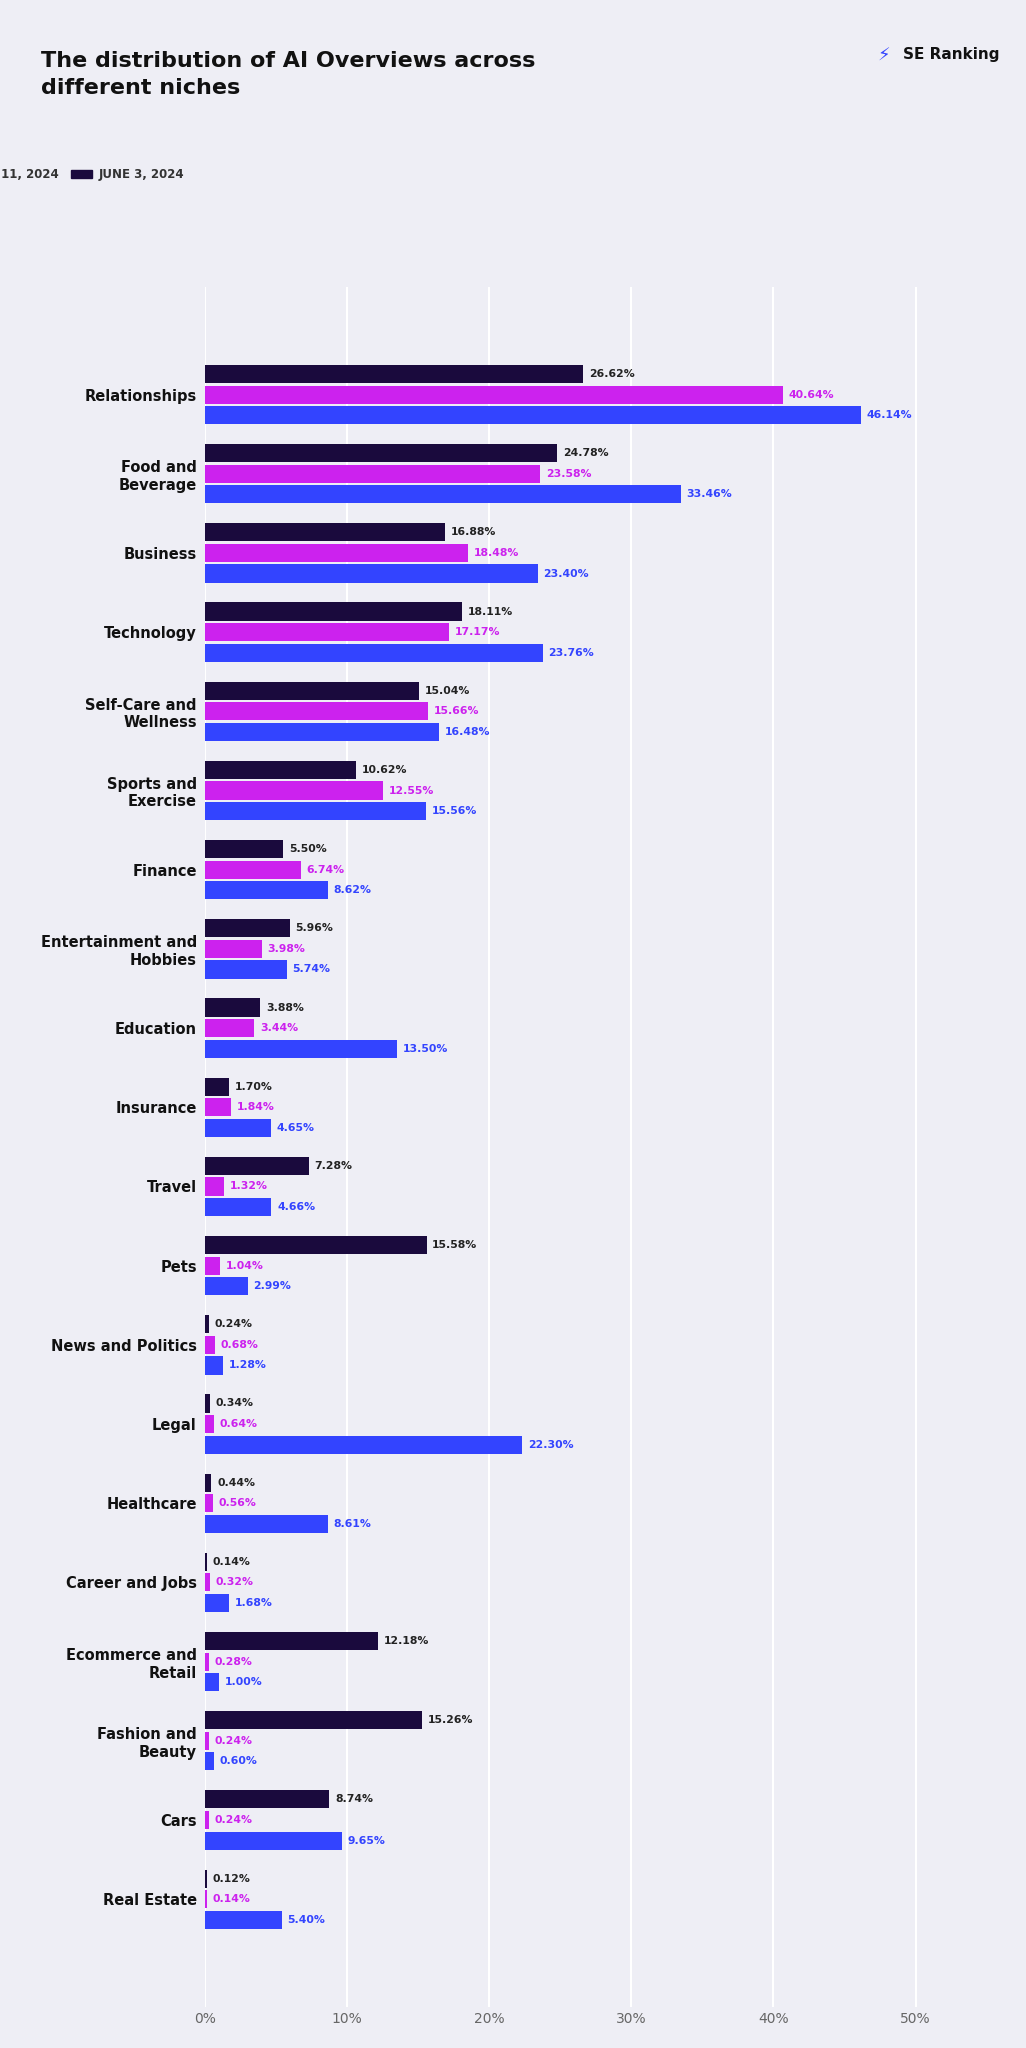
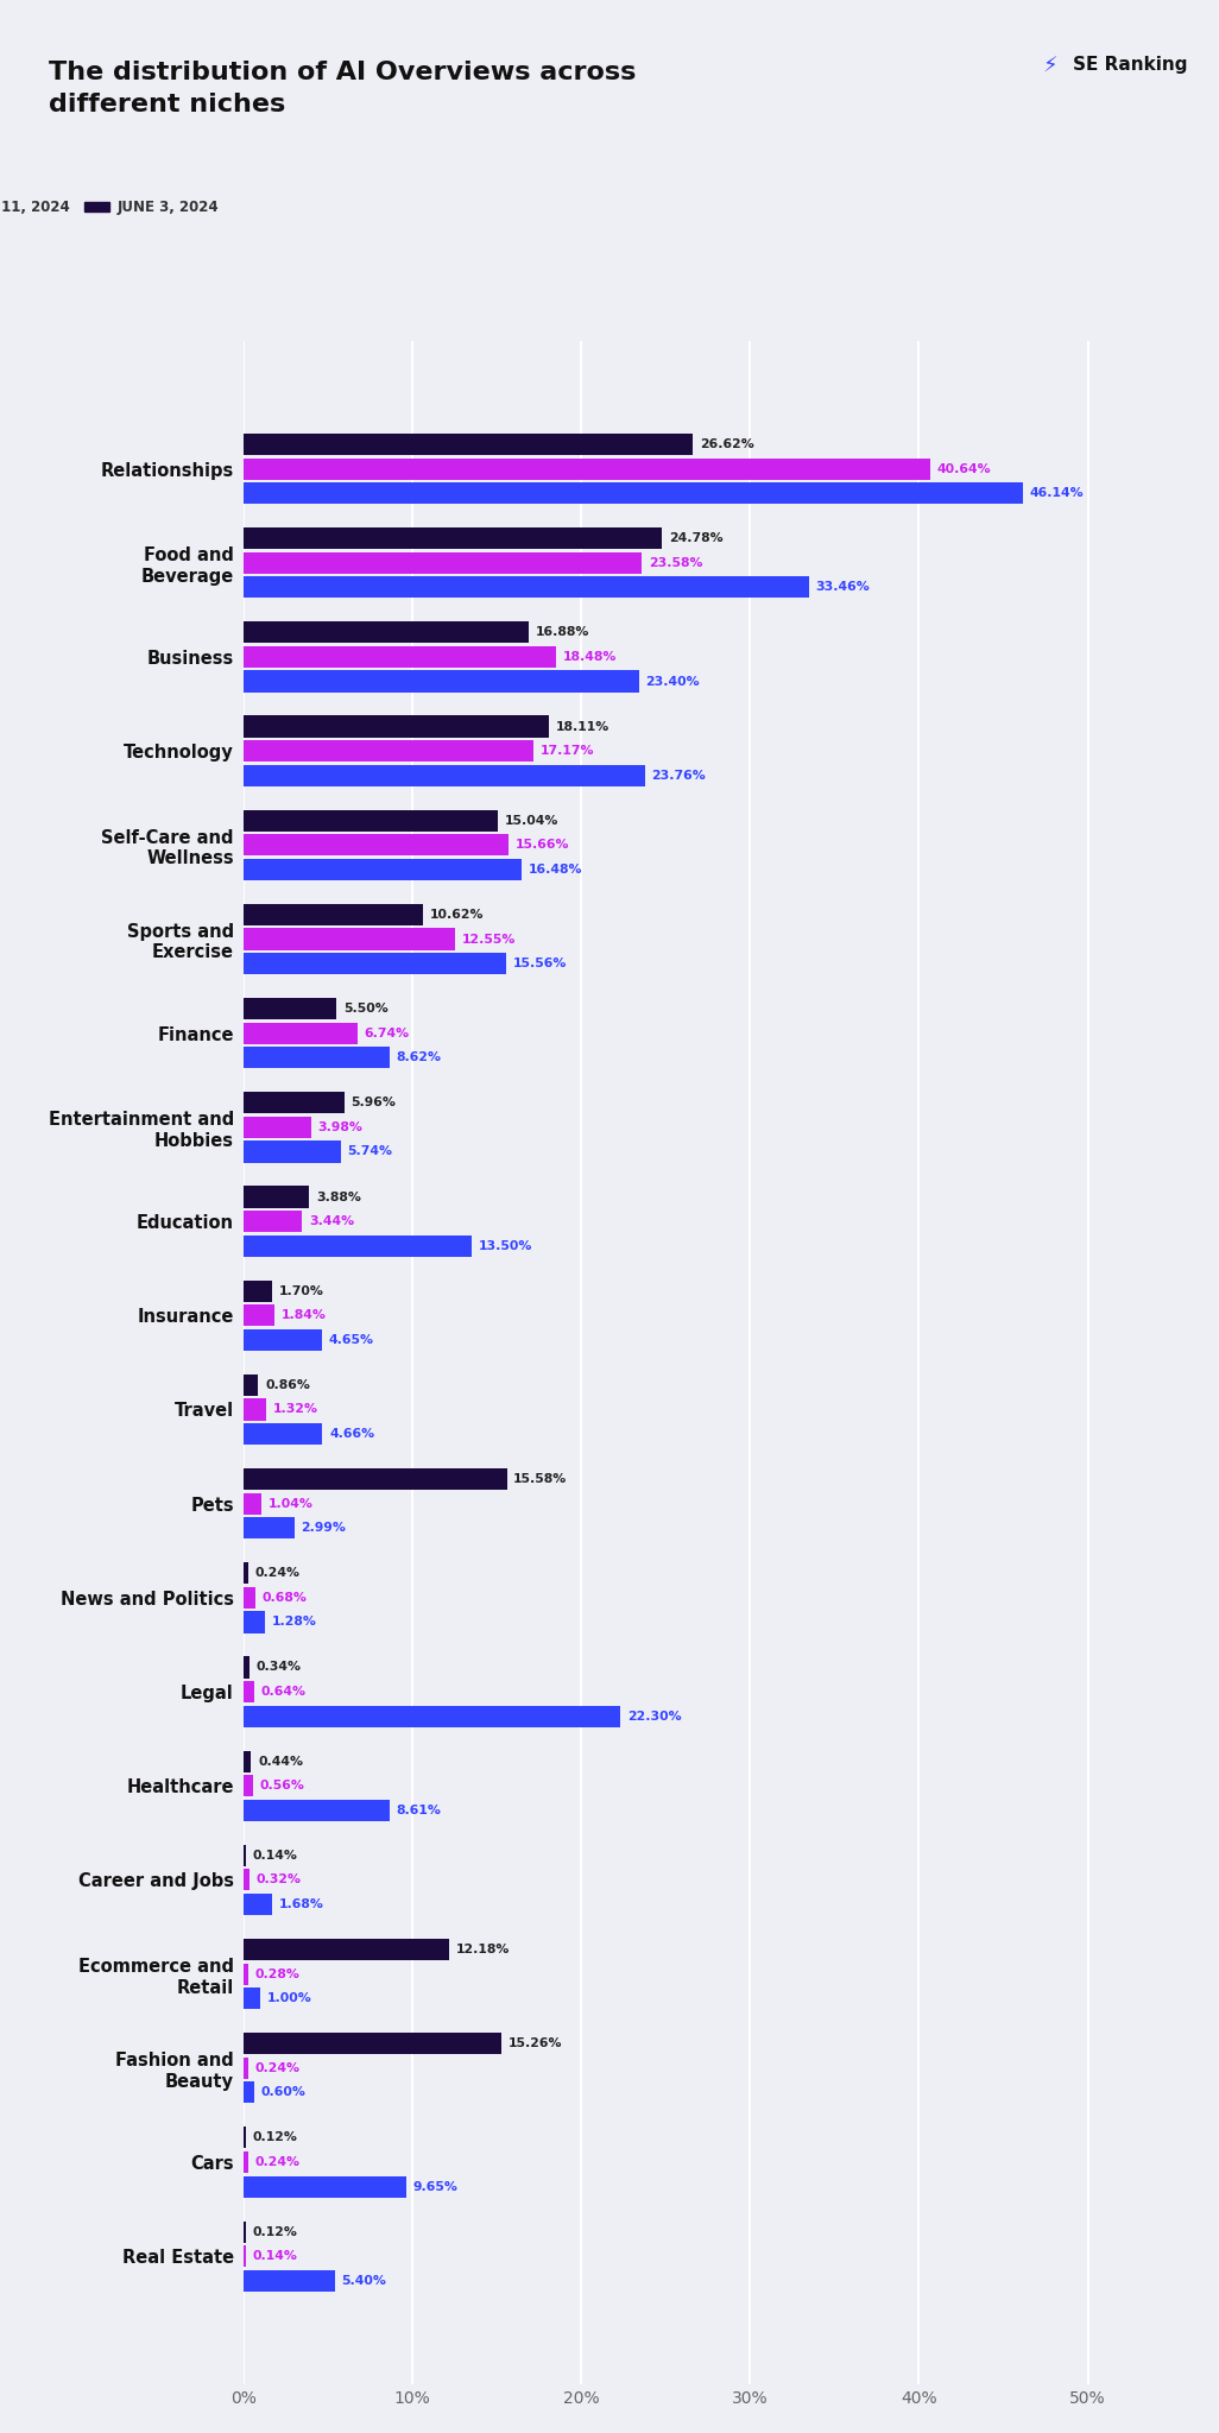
JUNE 3, 2024/Travel: 7.28% -> 0.86%
JUNE 3, 2024/Cars: 8.74% -> 0.12%
